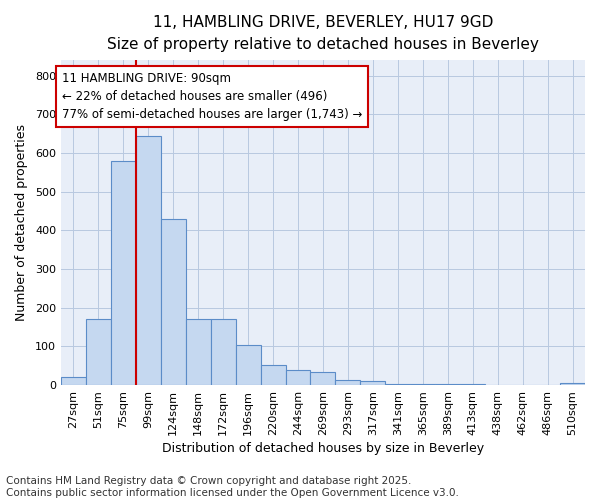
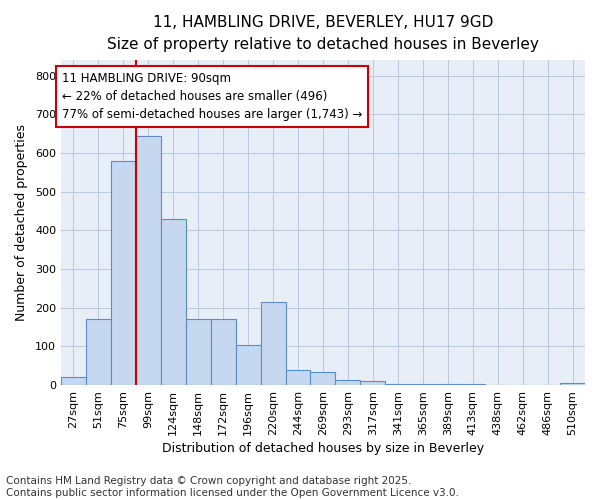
220sqm: 52 -> 215
